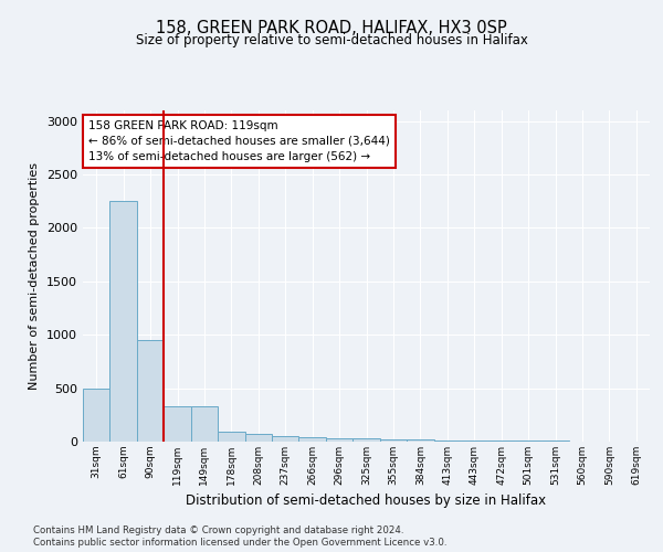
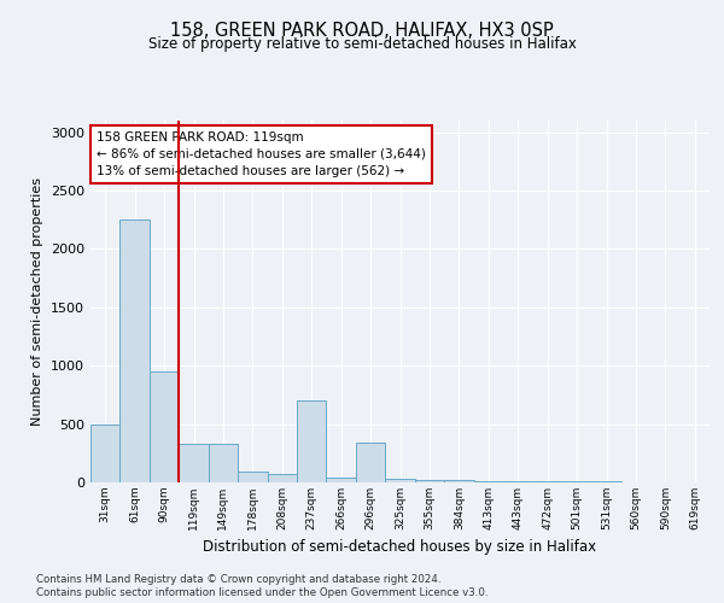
237sqm: 60 -> 700
296sqm: 40 -> 340
